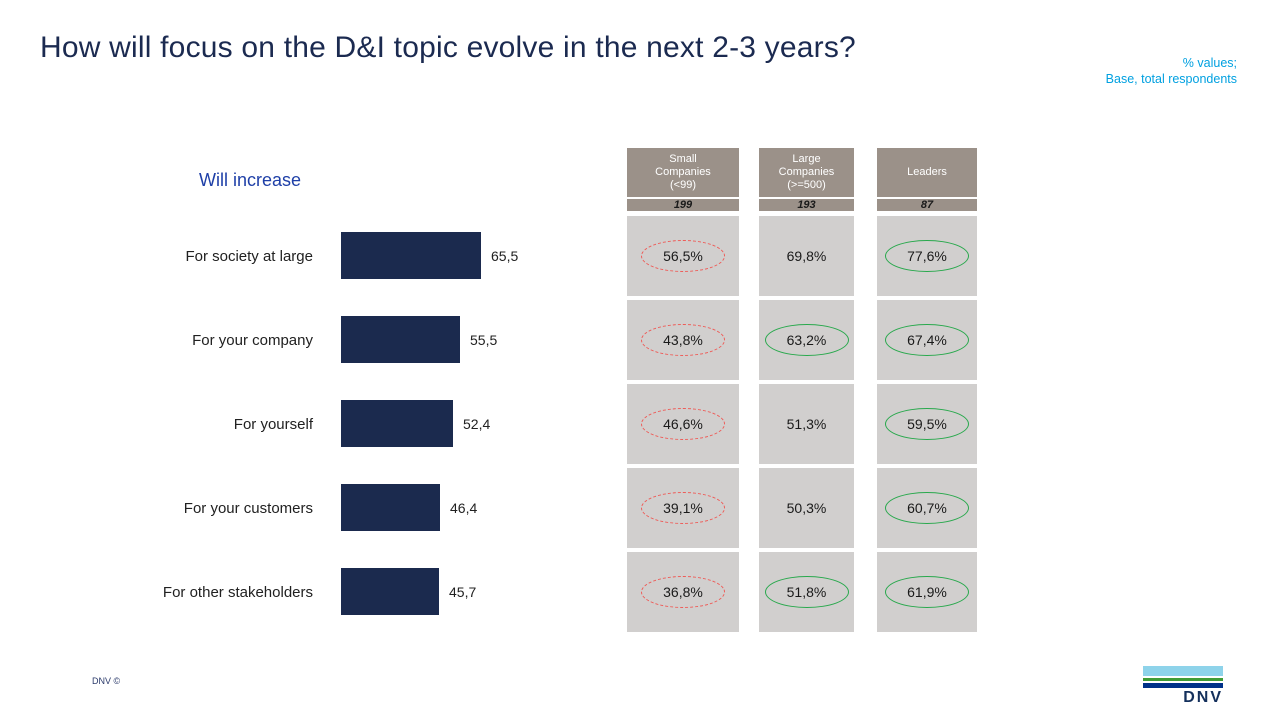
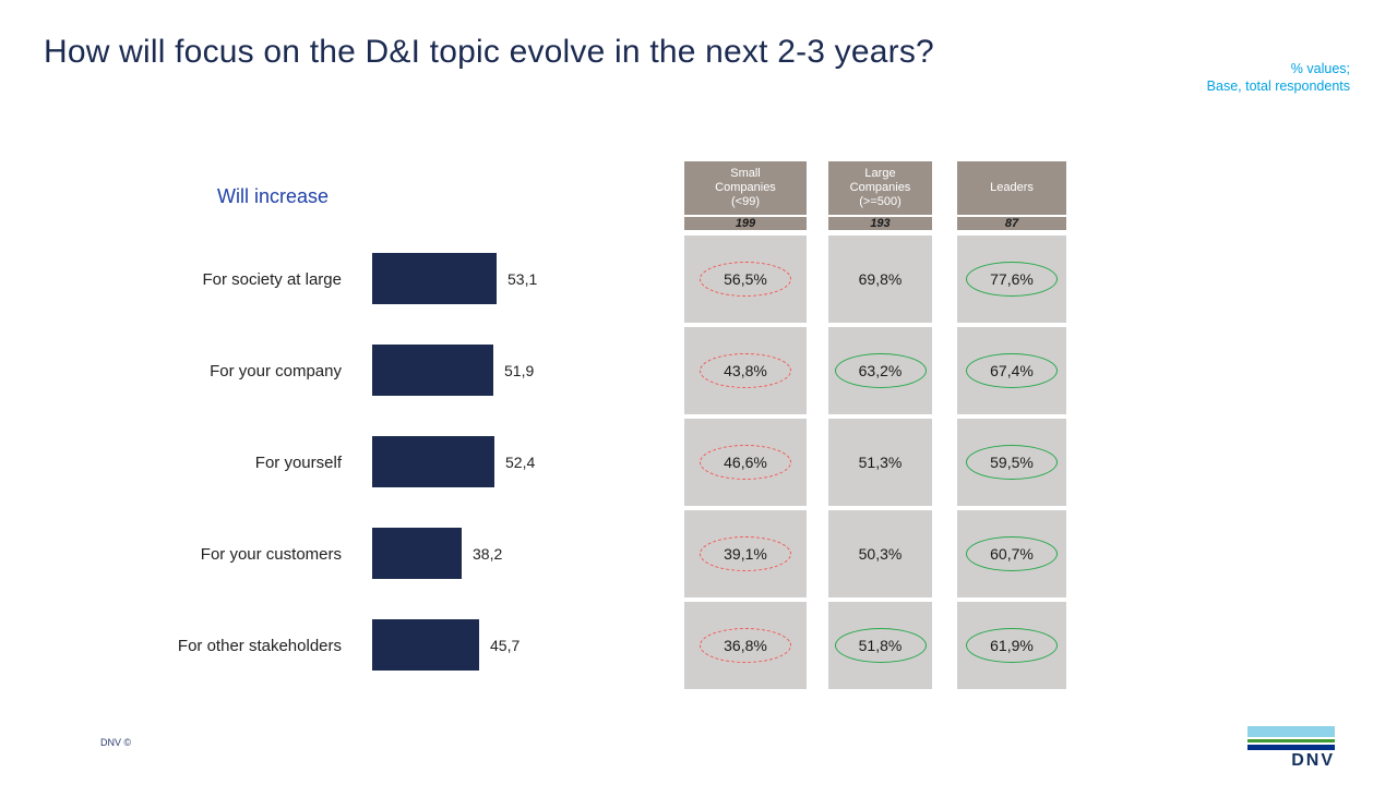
For society at large: 65,5 -> 53,1
For your company: 55,5 -> 51,9
For your customers: 46,4 -> 38,2
